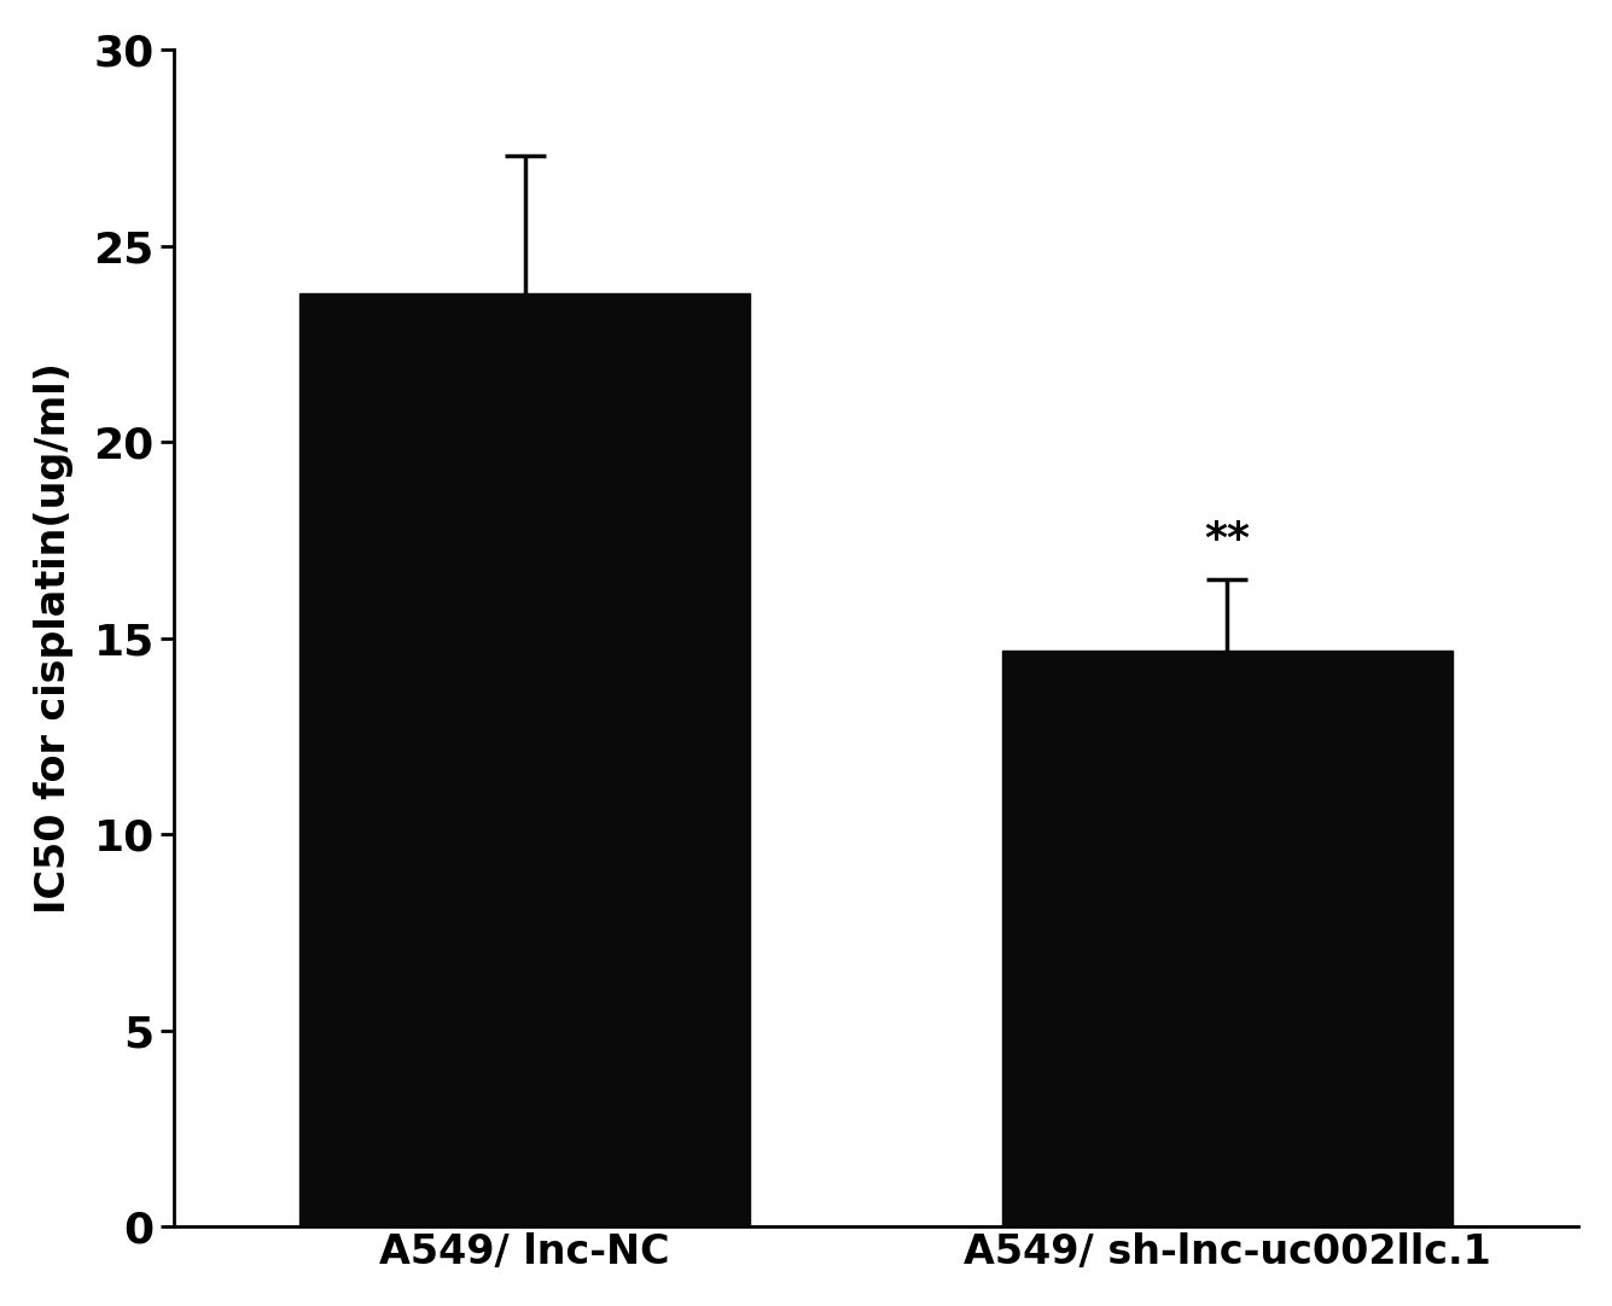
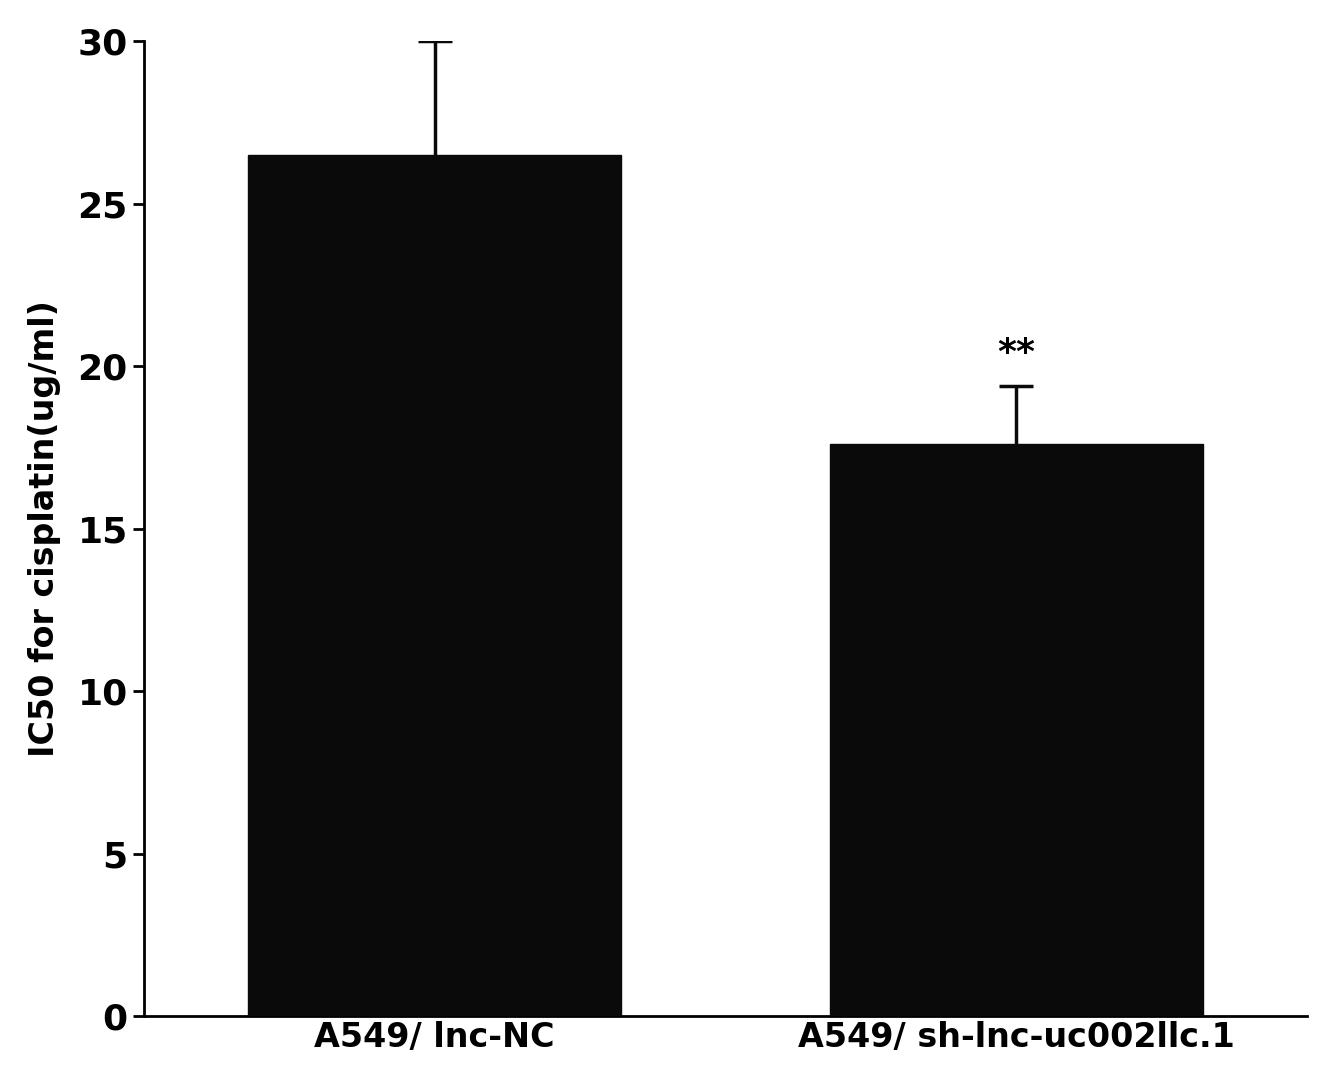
A549/ lnc-NC: 23.8 -> 26.5
A549/ sh-lnc-uc002llc.1: 14.7 -> 17.6
